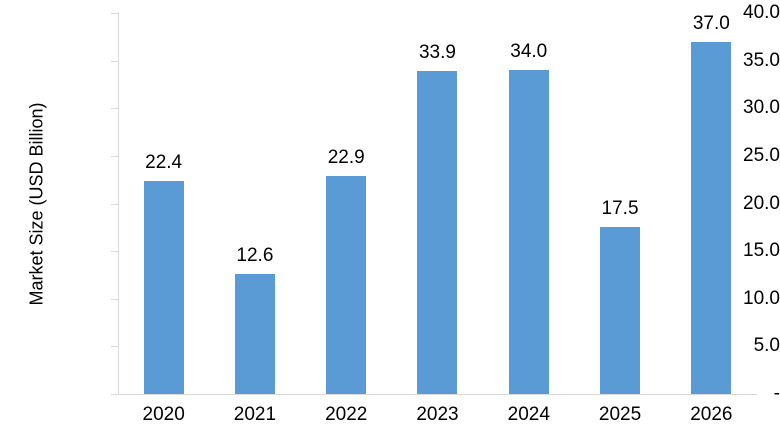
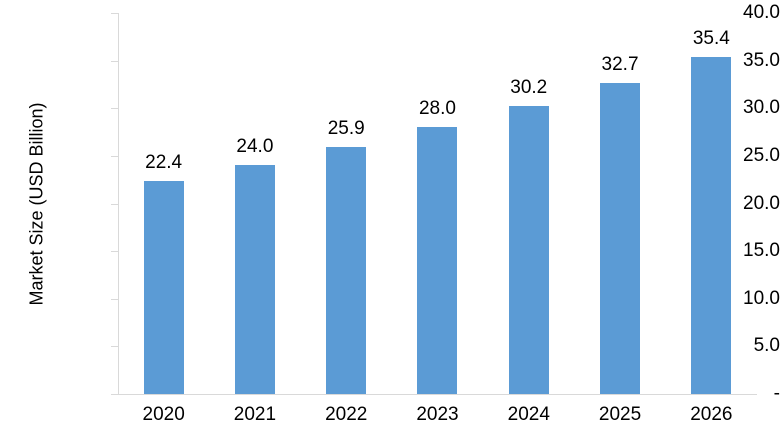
2021: 12.6 -> 24.0
2022: 22.9 -> 25.9
2023: 33.9 -> 28.0
2024: 34.0 -> 30.2
2025: 17.5 -> 32.7
2026: 37.0 -> 35.4
